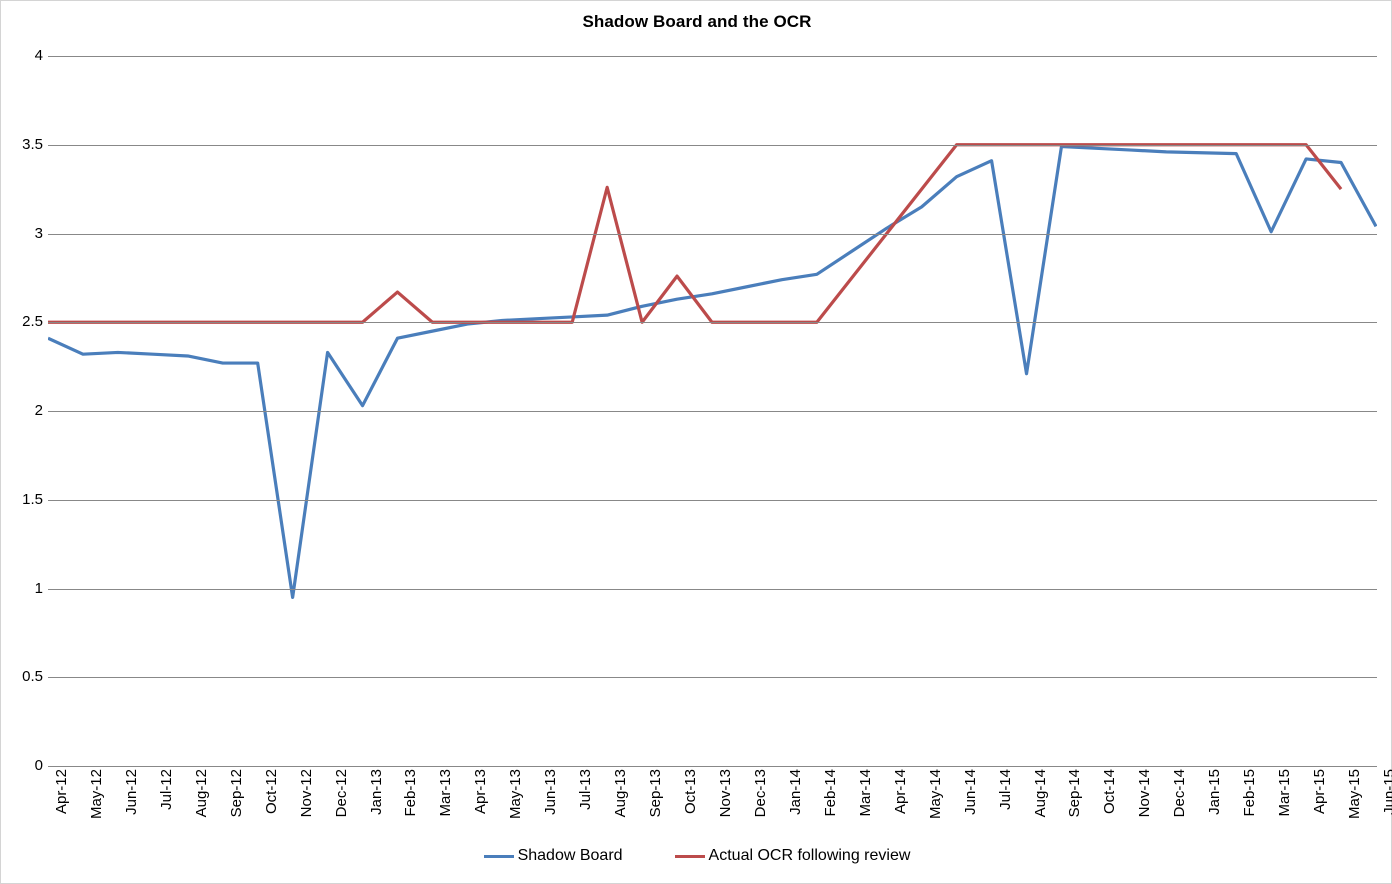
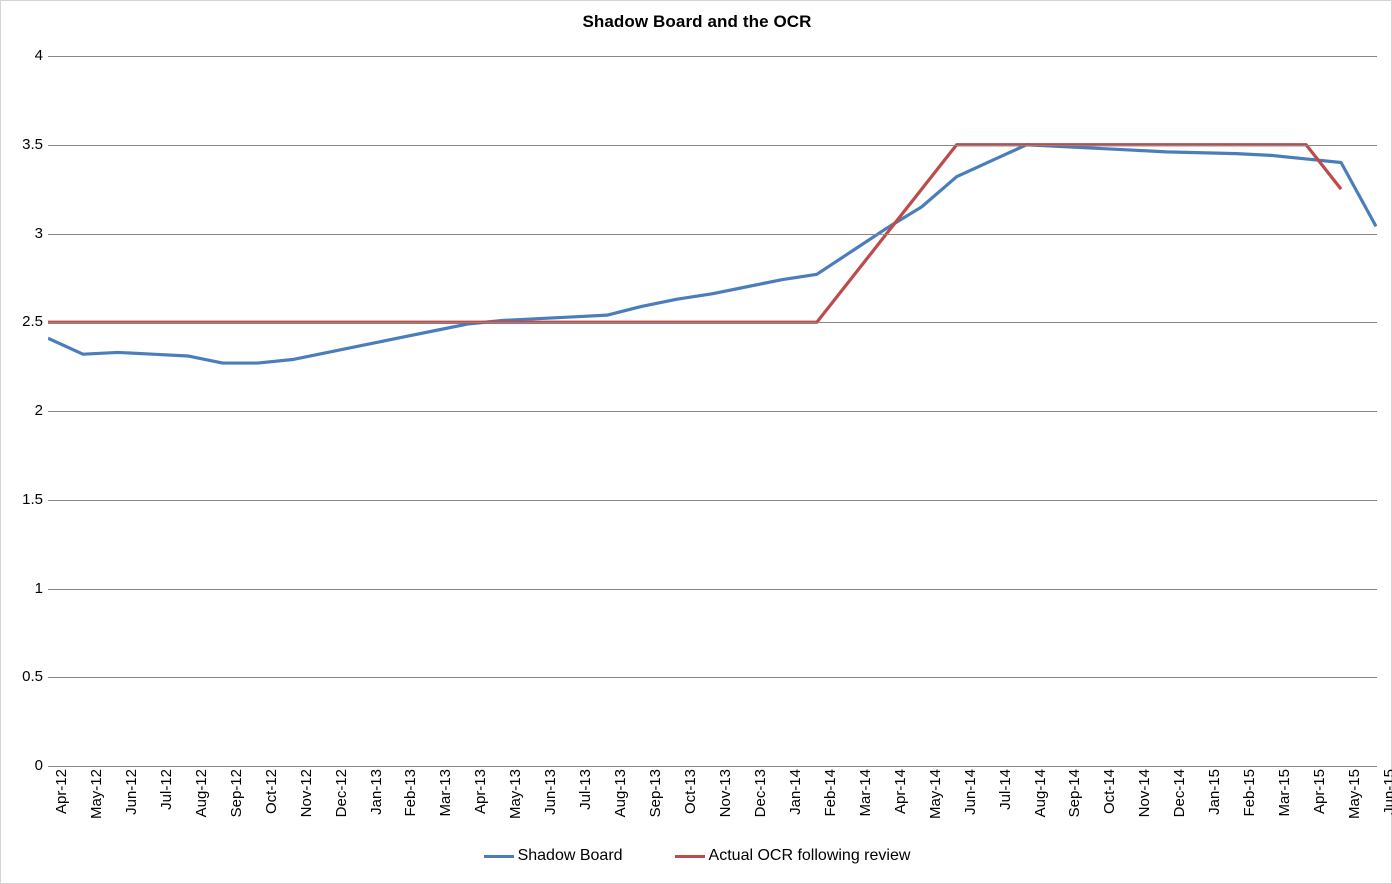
Shadow Board/Nov-12: 0.95 -> 2.29
Shadow Board/Jan-13: 2.03 -> 2.37
Actual OCR following review/Feb-13: 2.67 -> 2.50
Actual OCR following review/Aug-13: 3.26 -> 2.50
Actual OCR following review/Oct-13: 2.76 -> 2.50
Shadow Board/Aug-14: 2.21 -> 3.50
Shadow Board/Mar-15: 3.01 -> 3.44
